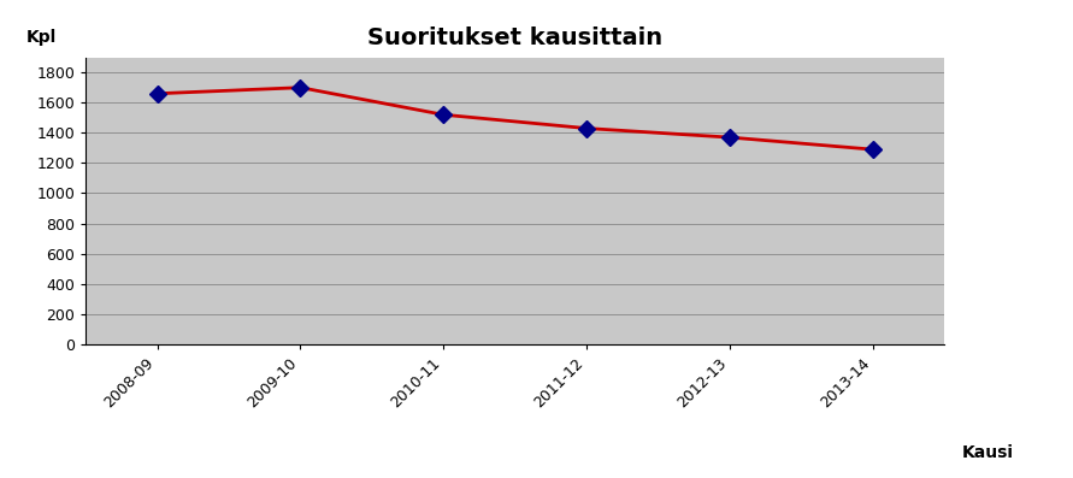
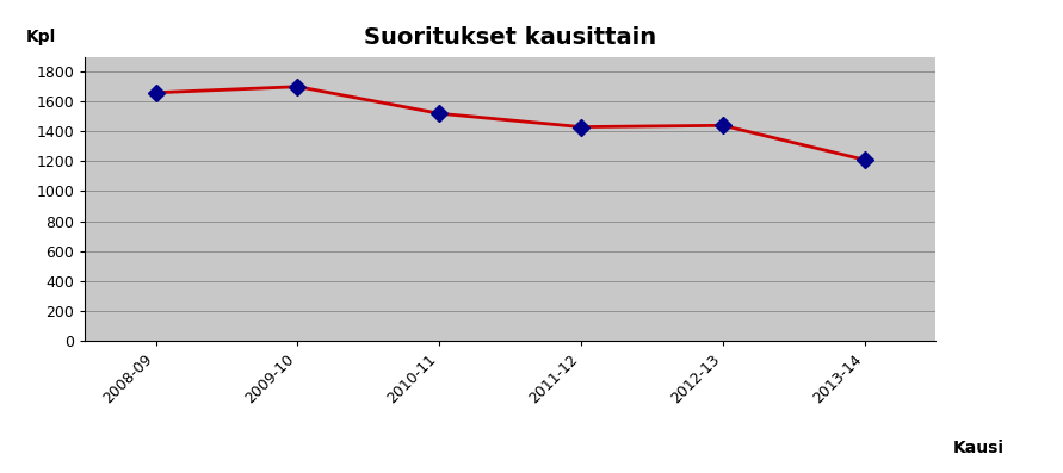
2012-13: 1370 -> 1440
2013-14: 1290 -> 1210
